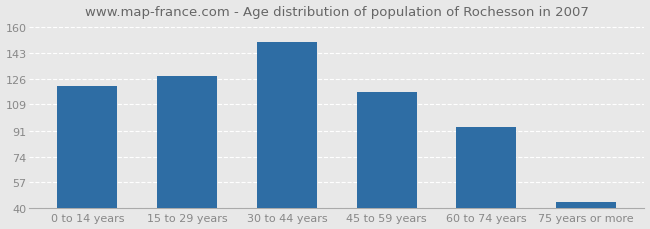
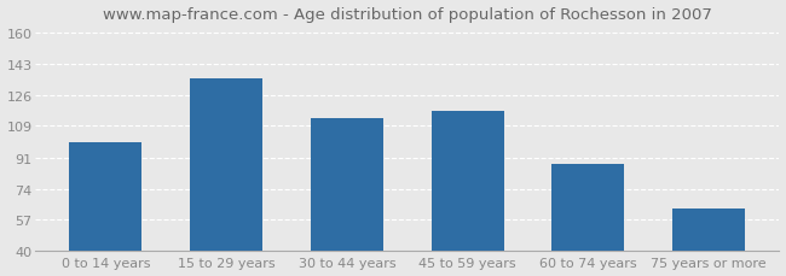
0 to 14 years: 121 -> 100
15 to 29 years: 128 -> 135
30 to 44 years: 150 -> 113
60 to 74 years: 94 -> 88
75 years or more: 44 -> 63
